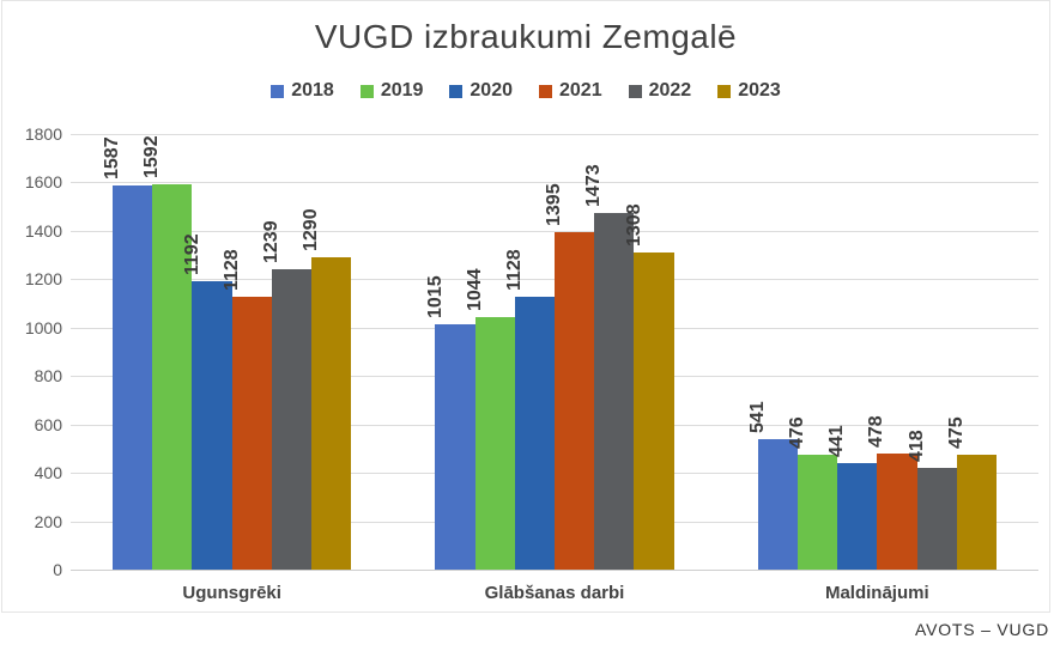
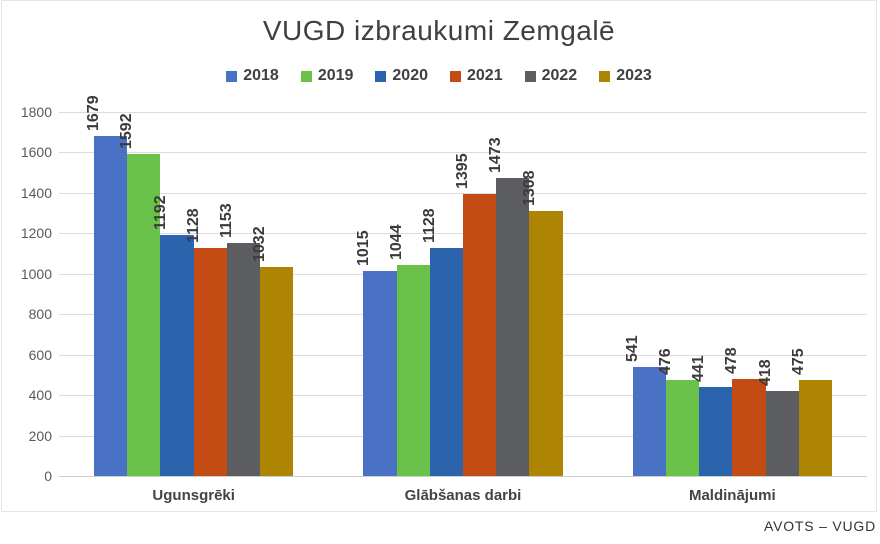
2018/Ugunsgrēki: 1587 -> 1679
2022/Ugunsgrēki: 1239 -> 1153
2023/Ugunsgrēki: 1290 -> 1032
